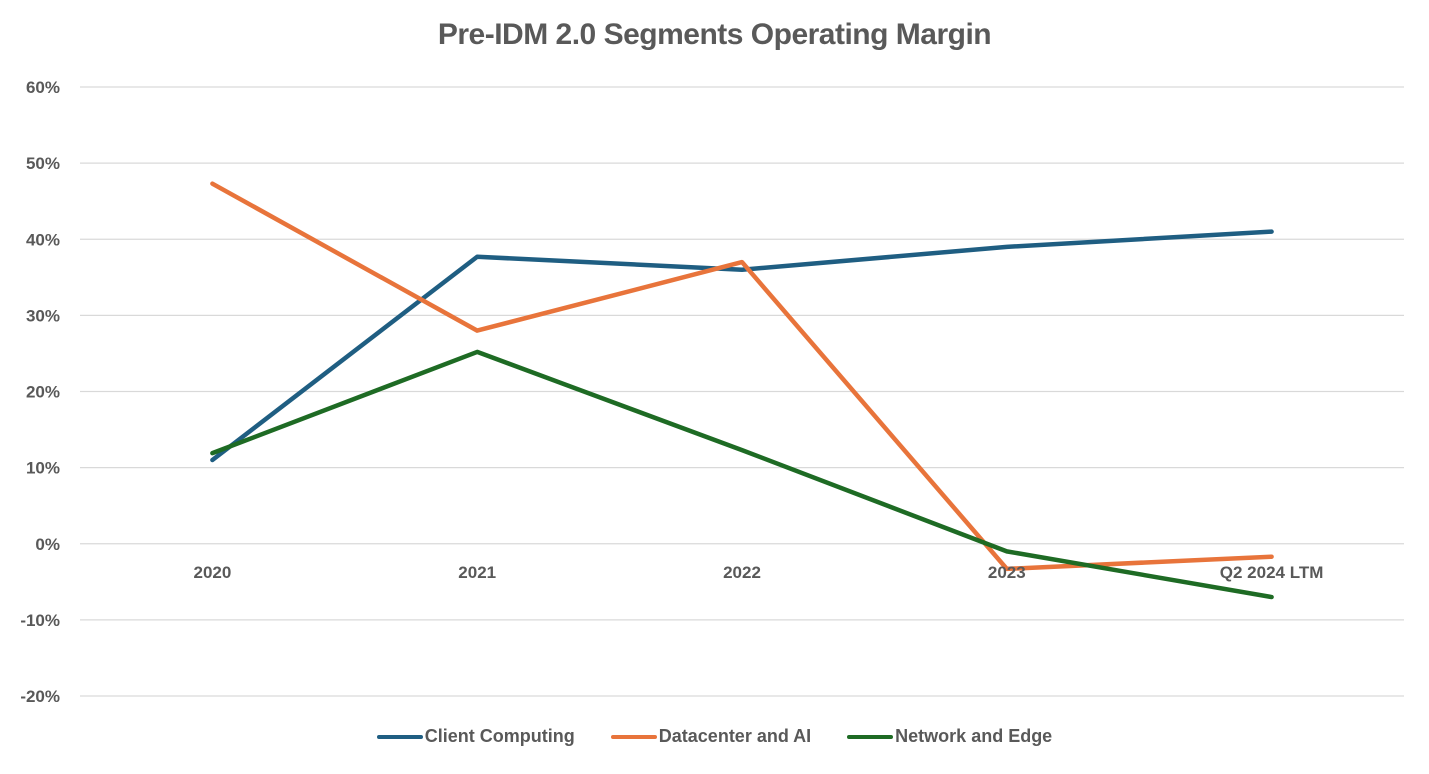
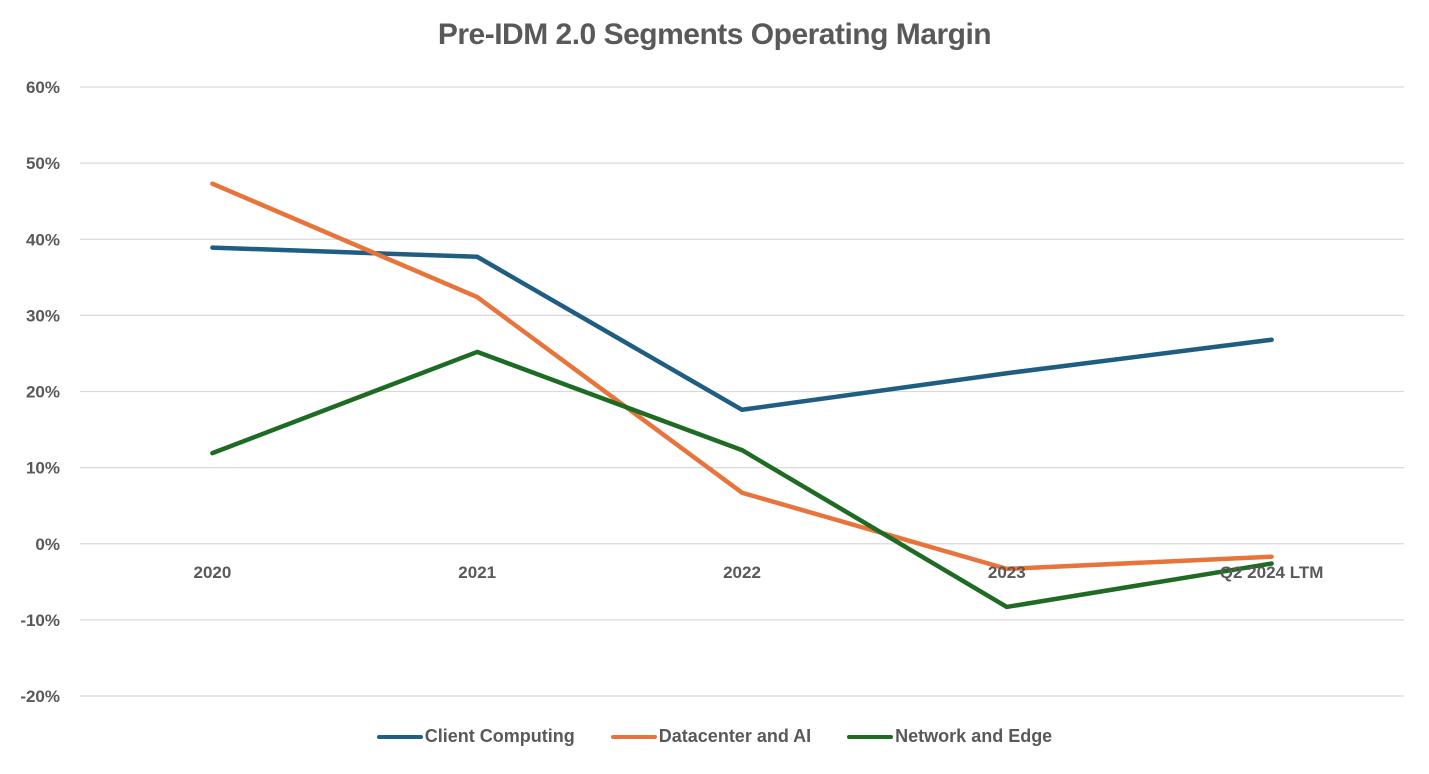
Client Computing/2020: 11% -> 39%
Datacenter and AI/2021: 28% -> 32%
Client Computing/2022: 36% -> 18%
Datacenter and AI/2022: 37% -> 7%
Client Computing/2023: 39% -> 22%
Network and Edge/2023: -1% -> -8%
Client Computing/Q2 2024 LTM: 41% -> 27%
Network and Edge/Q2 2024 LTM: -7% -> -3%
